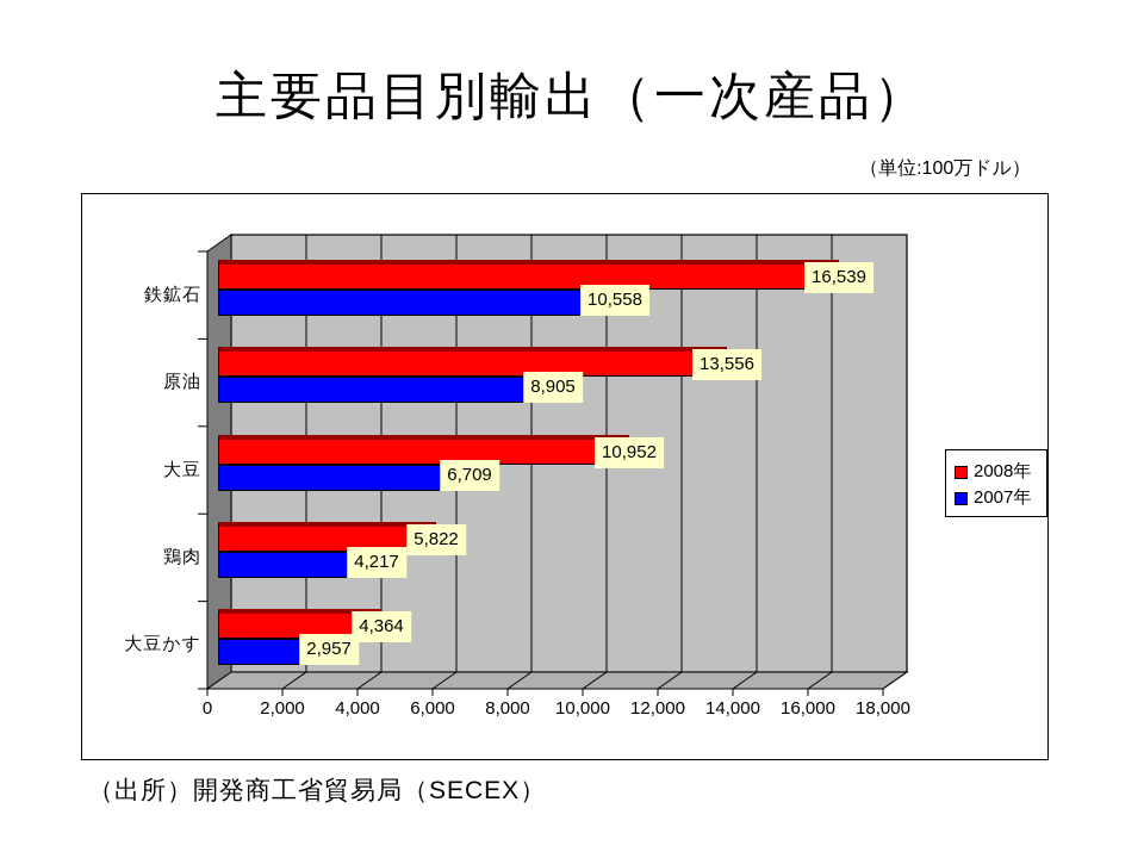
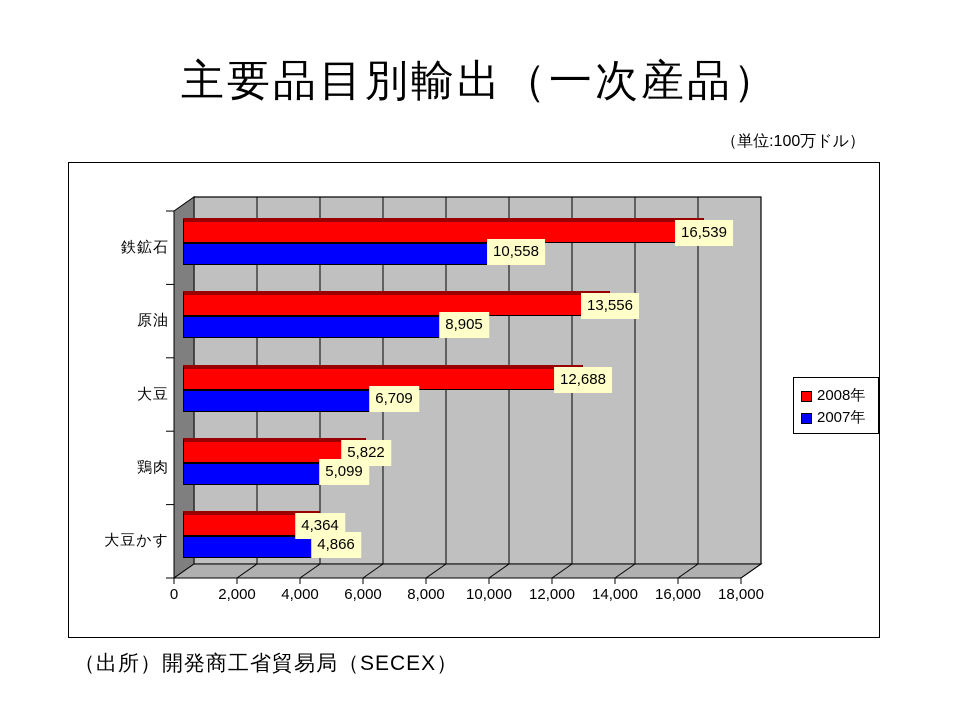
2008年/大豆: 10,952 -> 12,688
2007年/鶏肉: 4,217 -> 5,099
2007年/大豆かす: 2,957 -> 4,866
